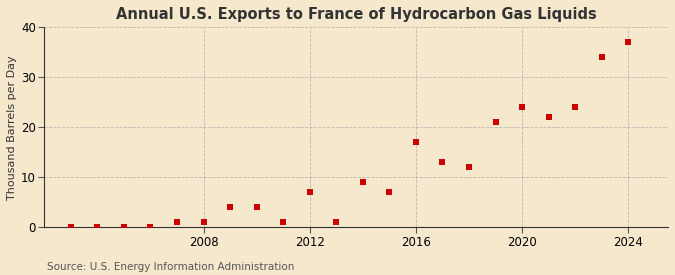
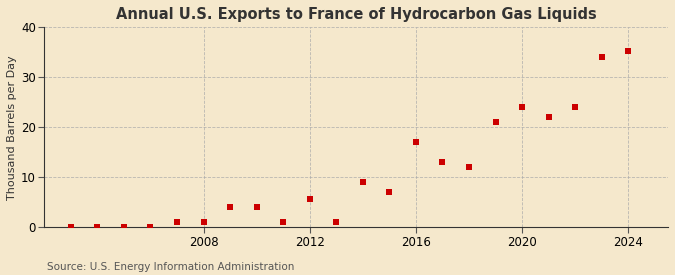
2012: 7.0 -> 5.6
2024: 37.0 -> 35.2
